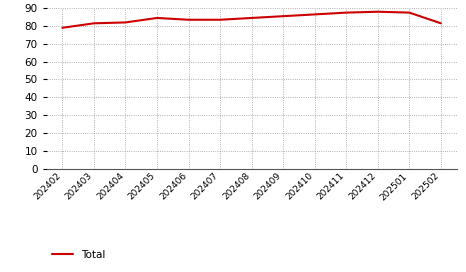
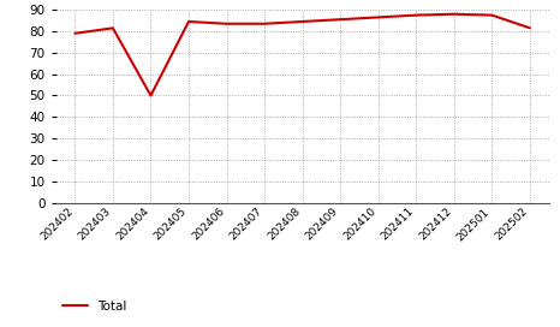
202404: 82 -> 50
